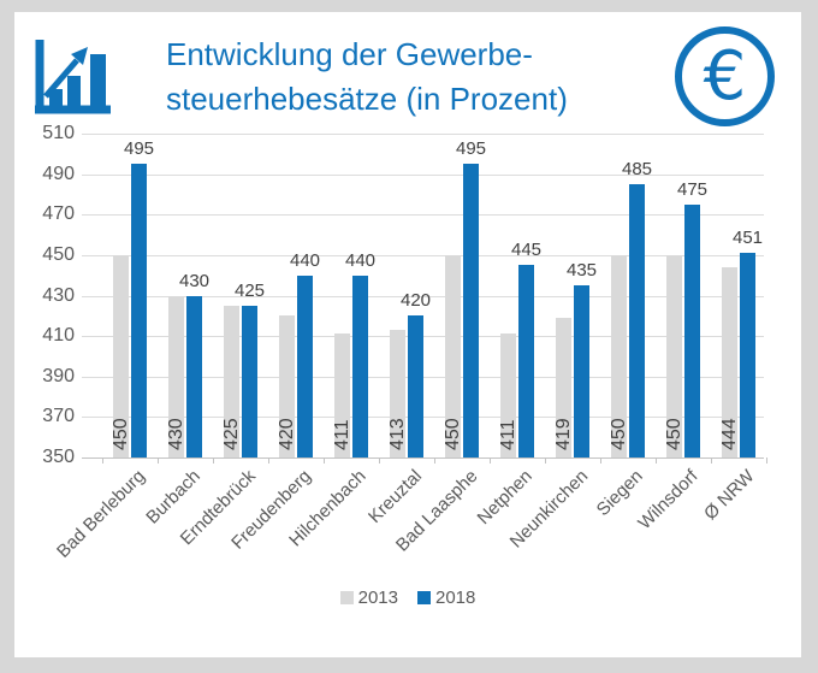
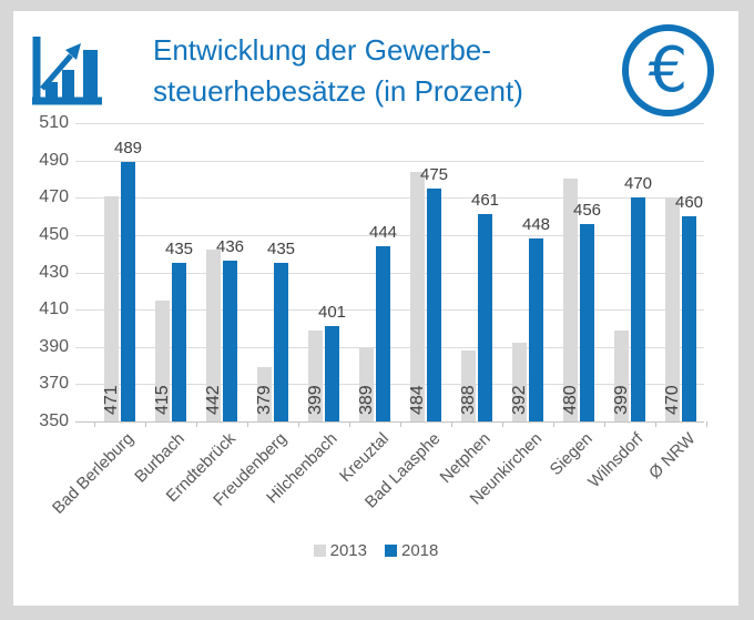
2013/Bad Berleburg: 450 -> 471
2018/Bad Berleburg: 495 -> 489
2013/Burbach: 430 -> 415
2018/Burbach: 430 -> 435
2013/Erndtebrück: 425 -> 442
2018/Erndtebrück: 425 -> 436
2013/Freudenberg: 420 -> 379
2018/Freudenberg: 440 -> 435
2013/Hilchenbach: 411 -> 399
2018/Hilchenbach: 440 -> 401
2013/Kreuztal: 413 -> 389
2018/Kreuztal: 420 -> 444
2013/Bad Laasphe: 450 -> 484
2018/Bad Laasphe: 495 -> 475
2013/Netphen: 411 -> 388
2018/Netphen: 445 -> 461
2013/Neunkirchen: 419 -> 392
2018/Neunkirchen: 435 -> 448
2013/Siegen: 450 -> 480
2018/Siegen: 485 -> 456
2013/Wilnsdorf: 450 -> 399
2018/Wilnsdorf: 475 -> 470
2013/Ø NRW: 444 -> 470
2018/Ø NRW: 451 -> 460
